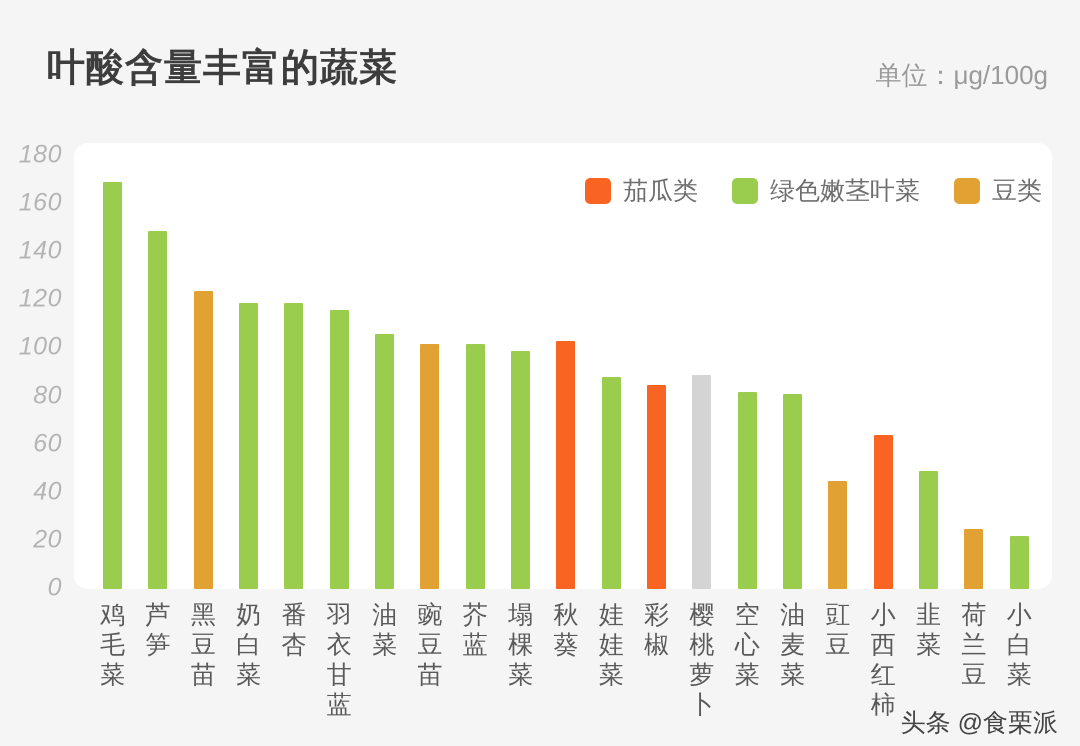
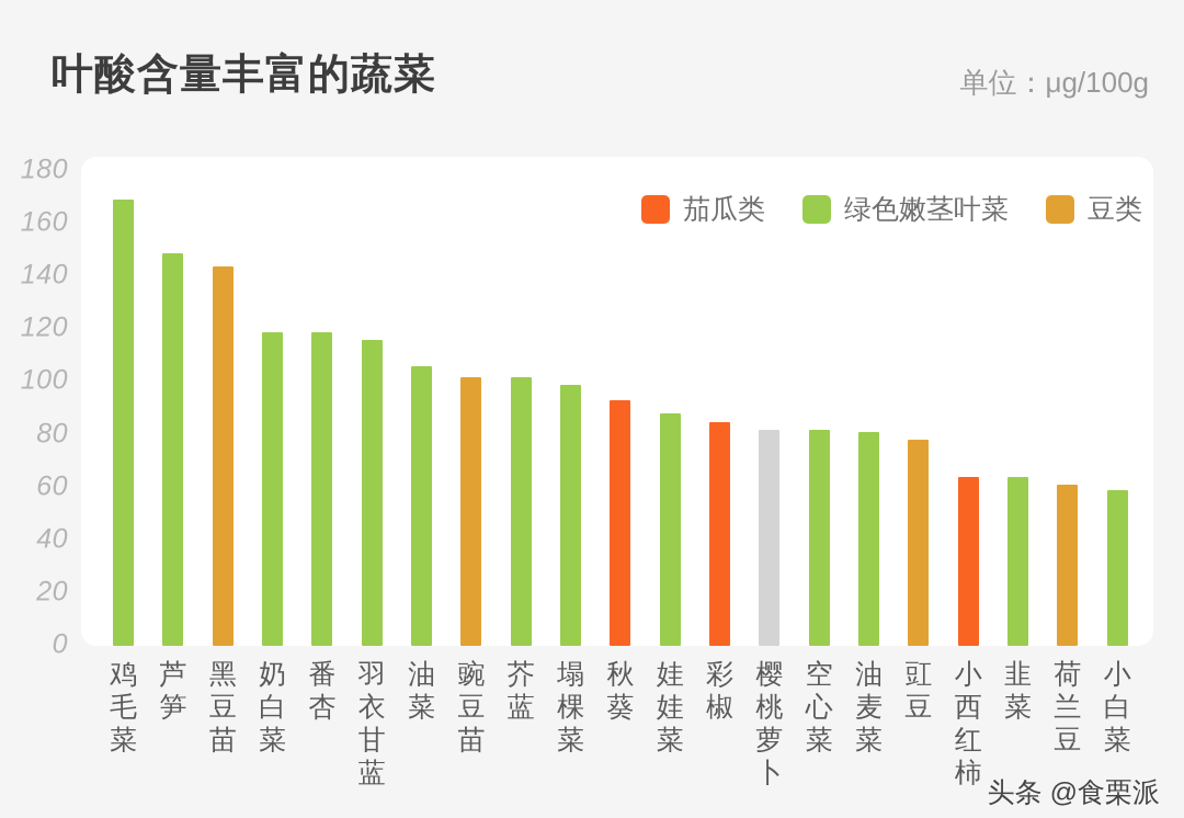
黑豆苗: 124 -> 144
秋葵: 103 -> 93
樱桃萝卜: 89 -> 82
豇豆: 45 -> 78
韭菜: 49 -> 64
荷兰豆: 25 -> 61
小白菜: 22 -> 59
